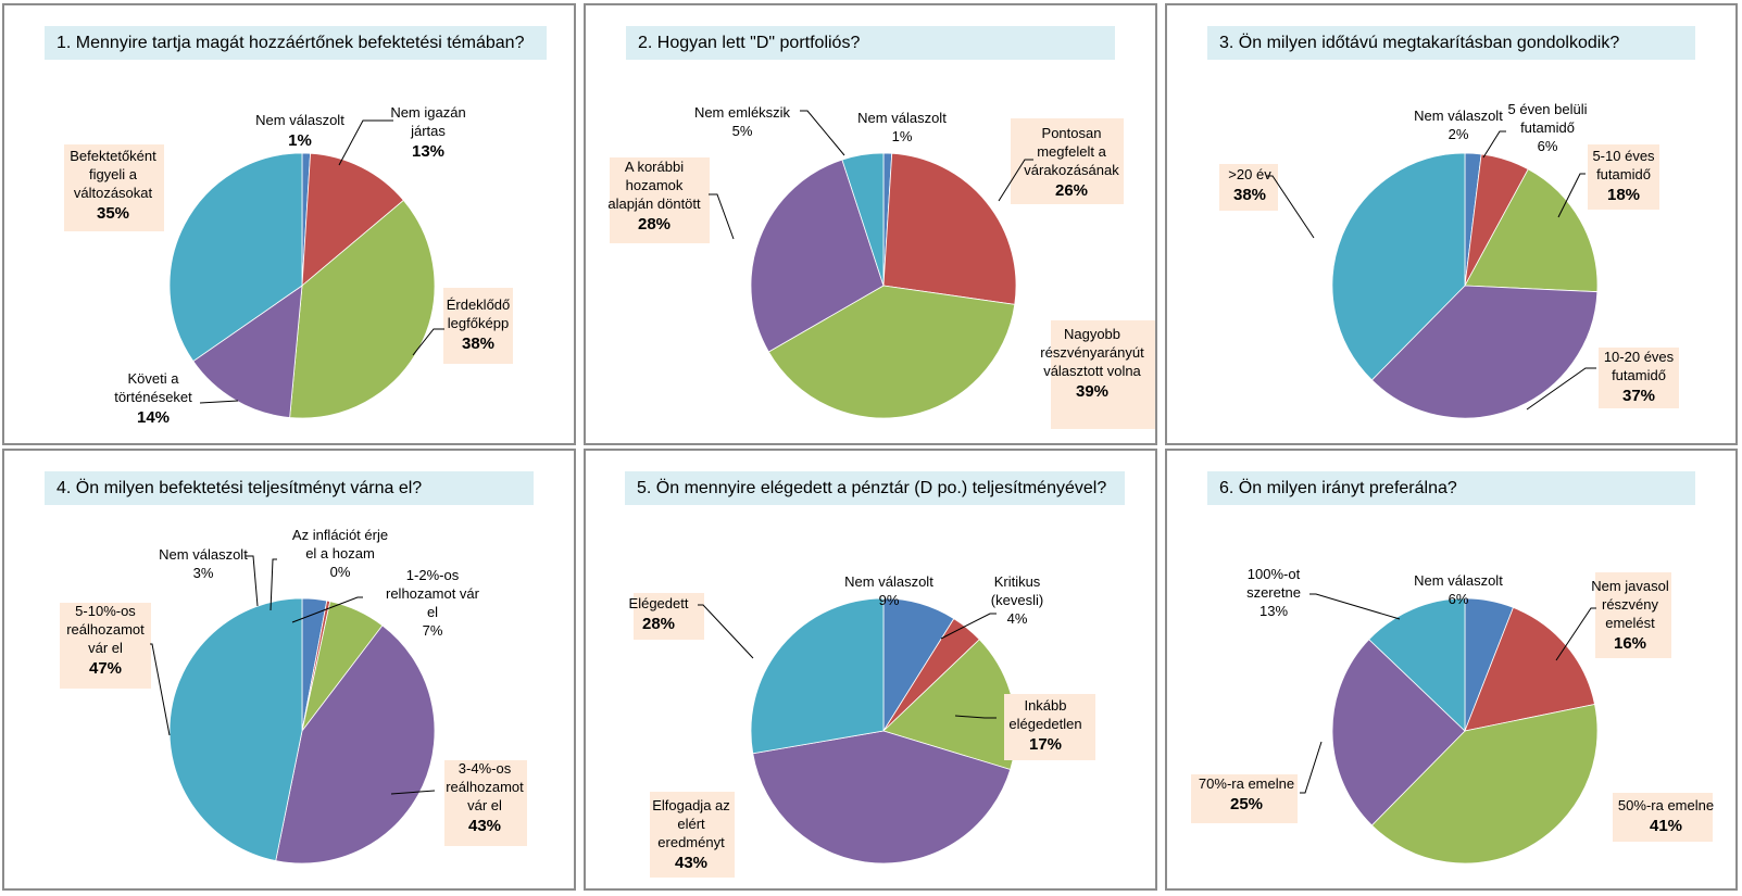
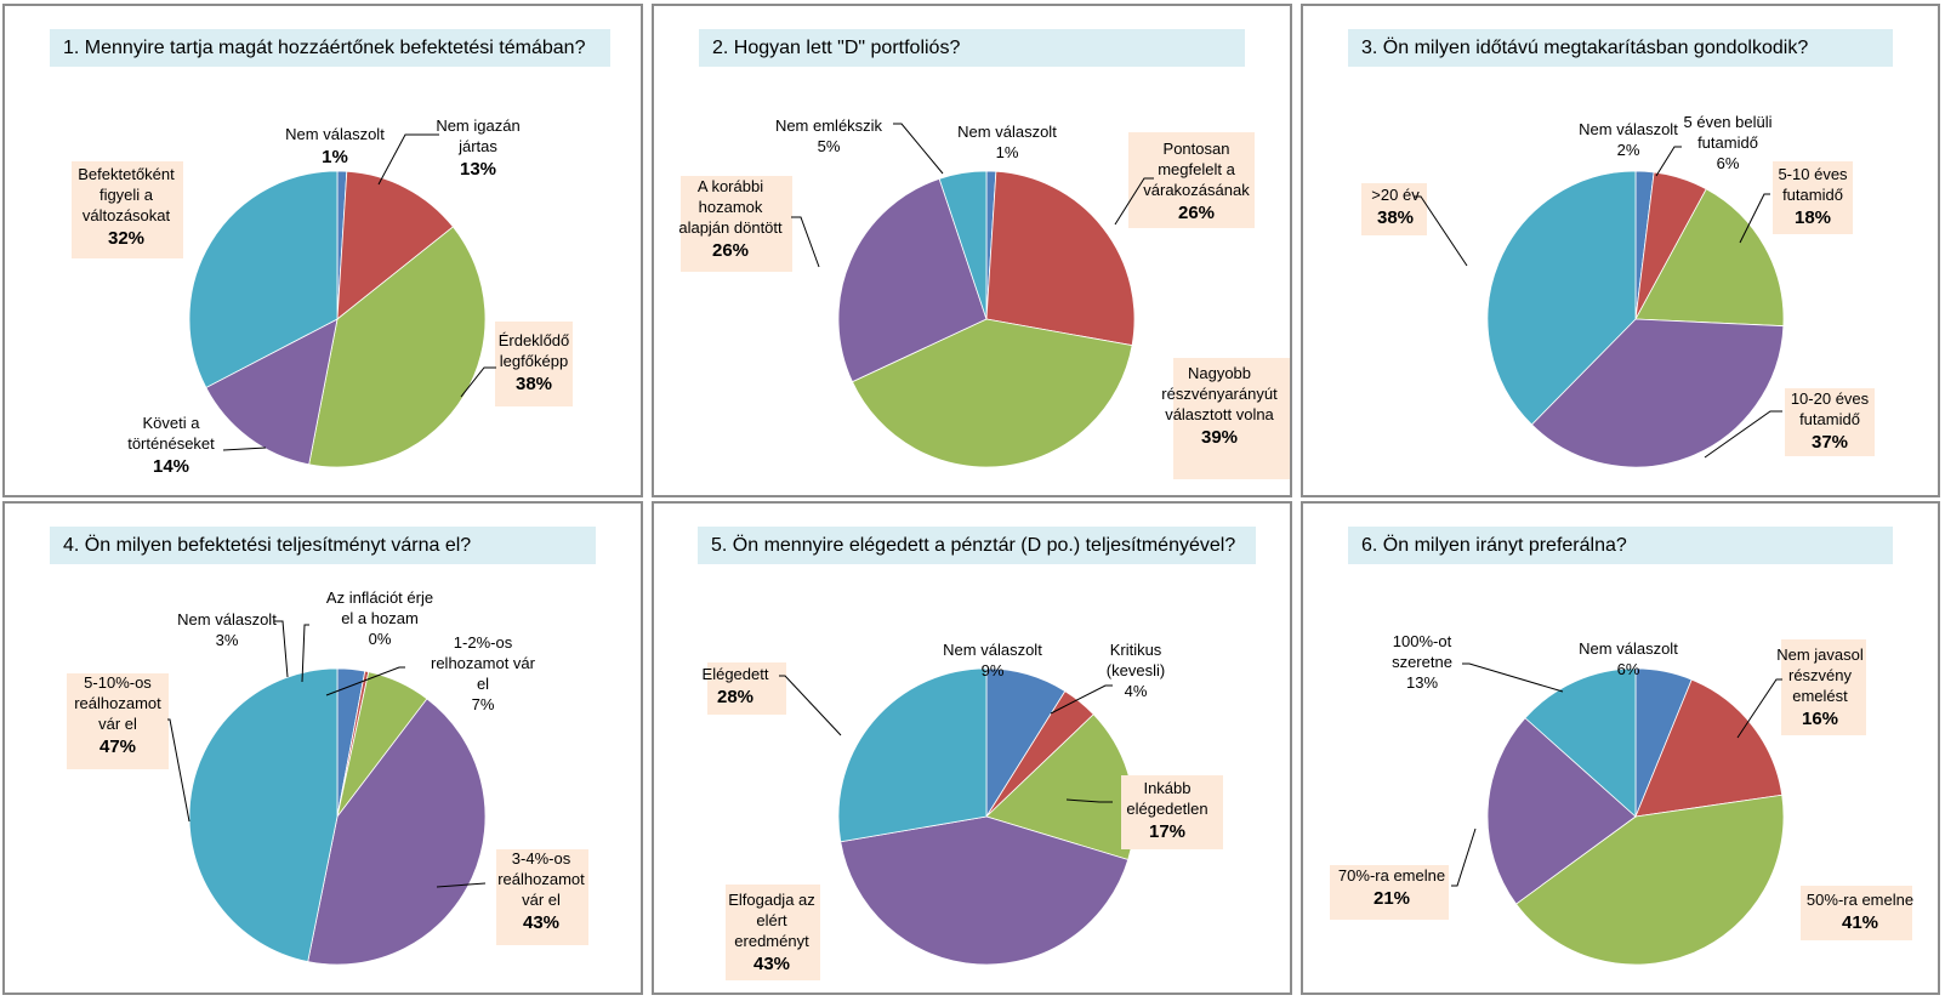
1. Mennyire tartja magát hozzáértőnek befektetési témában?/Befektetőként figyeli a változásokat: 35% -> 32%
2. Hogyan lett "D" portfoliós?/A korábbi hozamok alapján döntött: 28% -> 26%
6. Ön milyen irányt preferálna?/70%-ra emelne: 25% -> 21%
